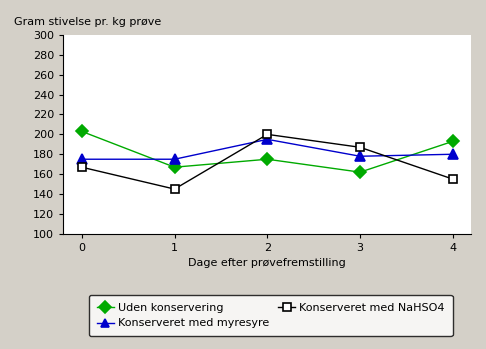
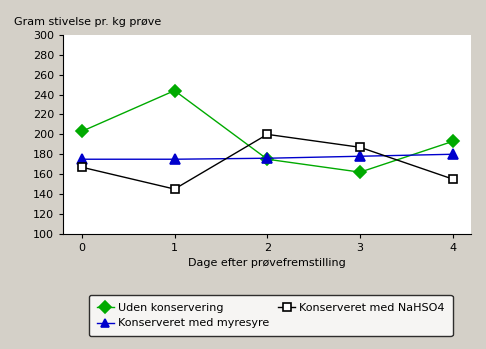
Uden konservering/1: 167 -> 244
Konserveret med myresyre/2: 195 -> 176
